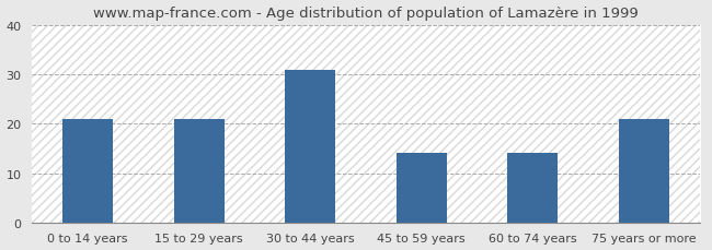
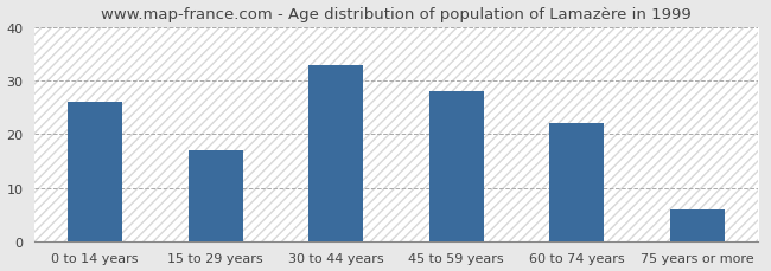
0 to 14 years: 21 -> 26
15 to 29 years: 21 -> 17
30 to 44 years: 31 -> 33
45 to 59 years: 14 -> 28
60 to 74 years: 14 -> 22
75 years or more: 21 -> 6
